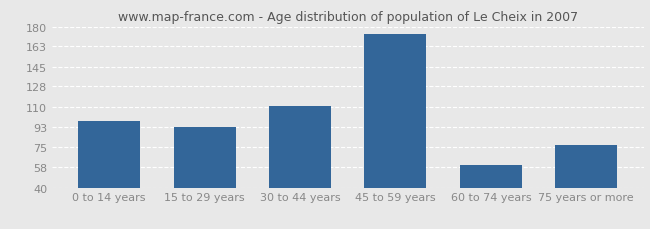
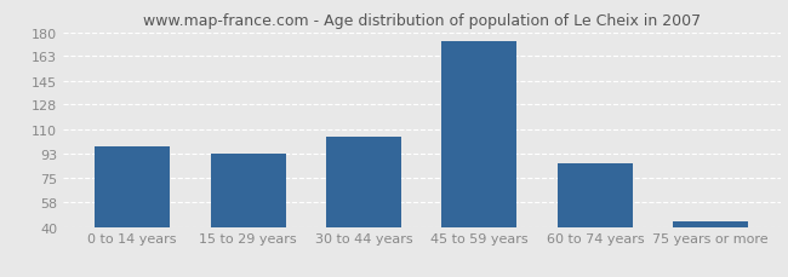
30 to 44 years: 111 -> 105
60 to 74 years: 60 -> 86
75 years or more: 77 -> 44
